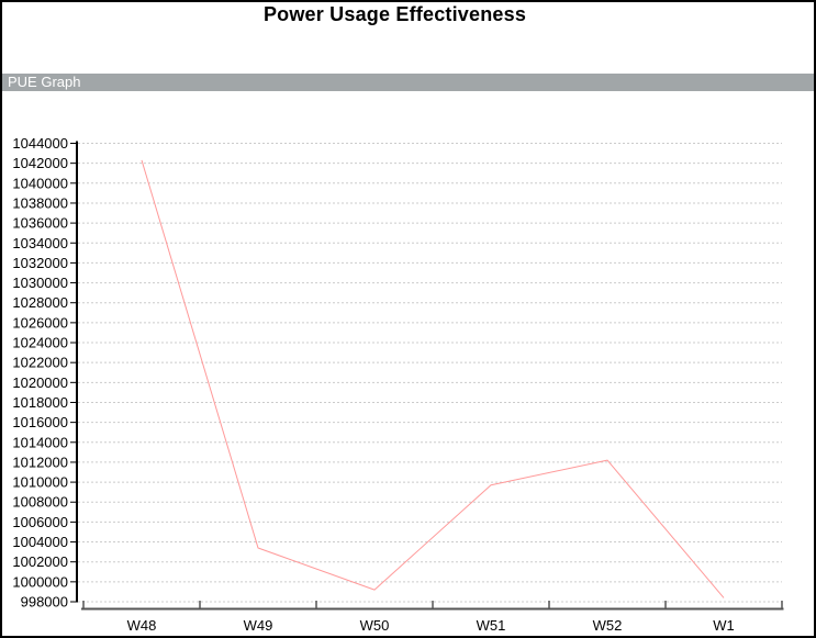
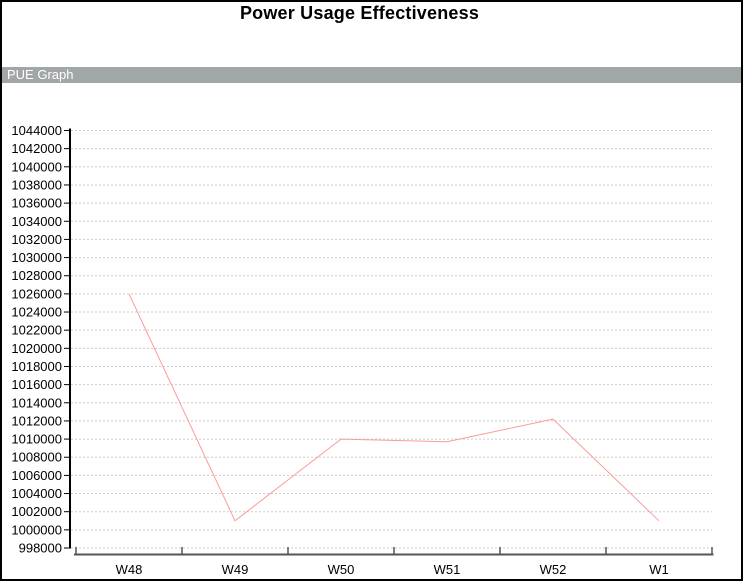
W48: 1042000 -> 1026000
W49: 1003000 -> 1001000
W50: 999000 -> 1010000
W1: 998000 -> 1001000
